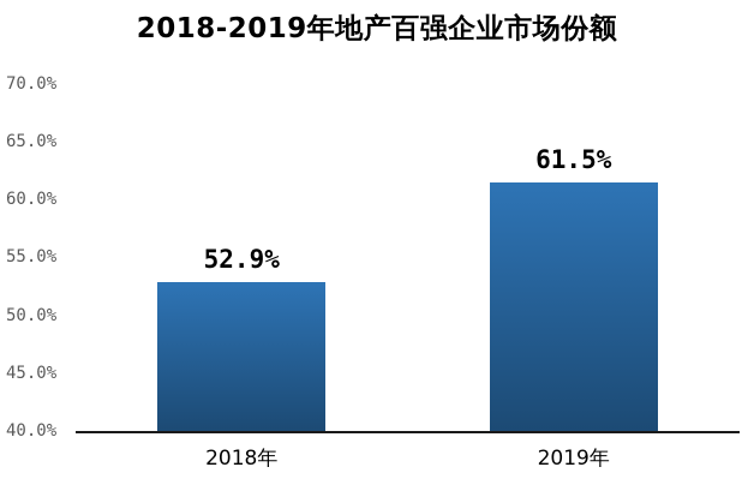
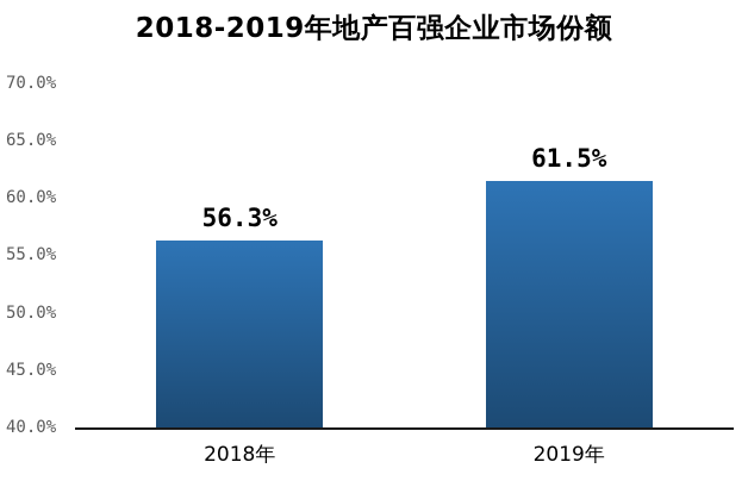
2018年: 52.9% -> 56.3%
